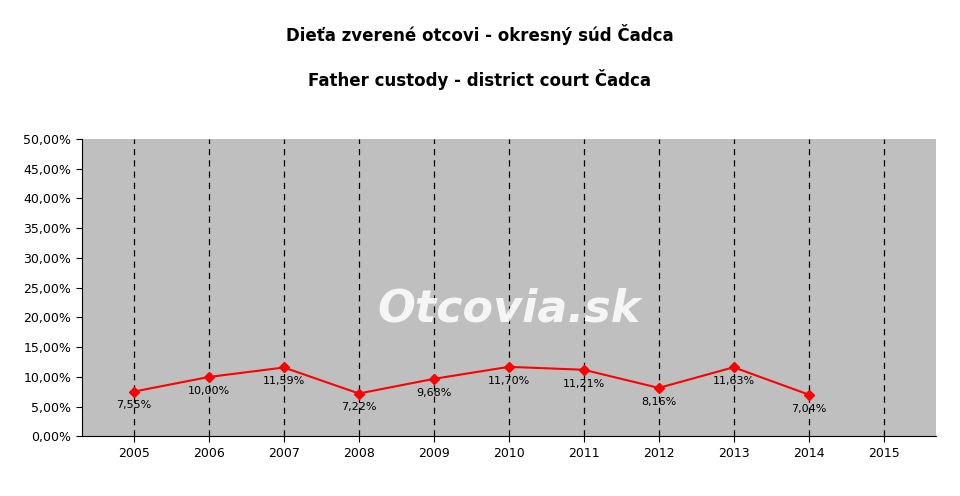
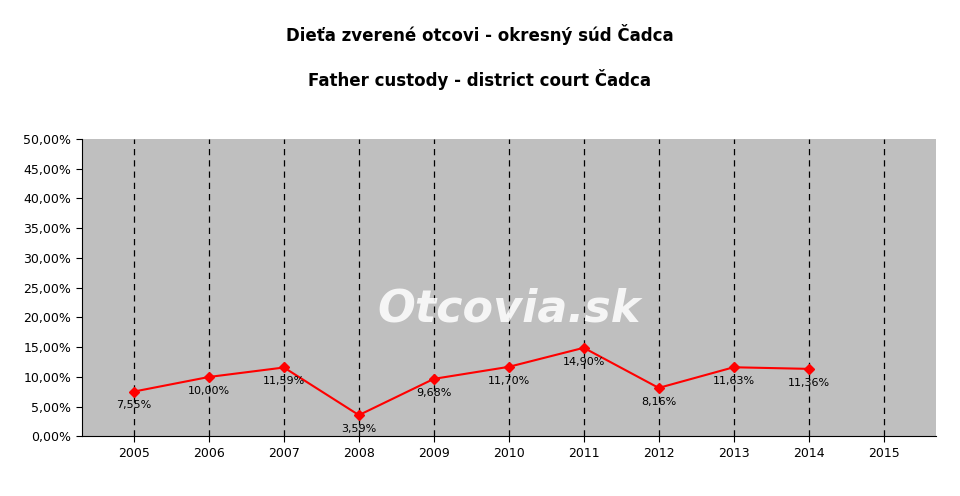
2008: 7,22% -> 3,59%
2011: 11,21% -> 14,90%
2014: 7,04% -> 11,36%
